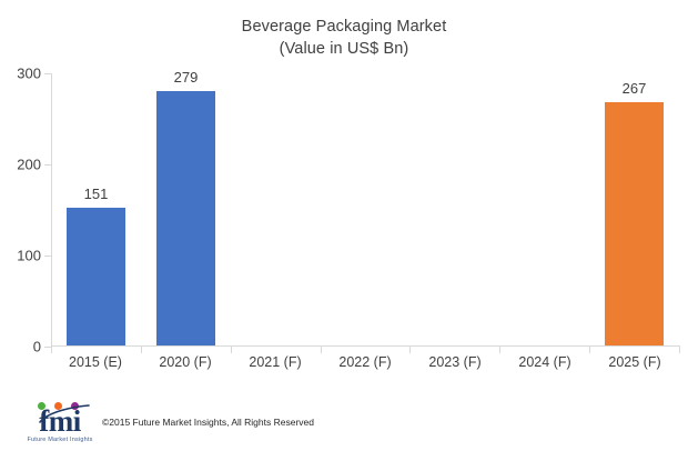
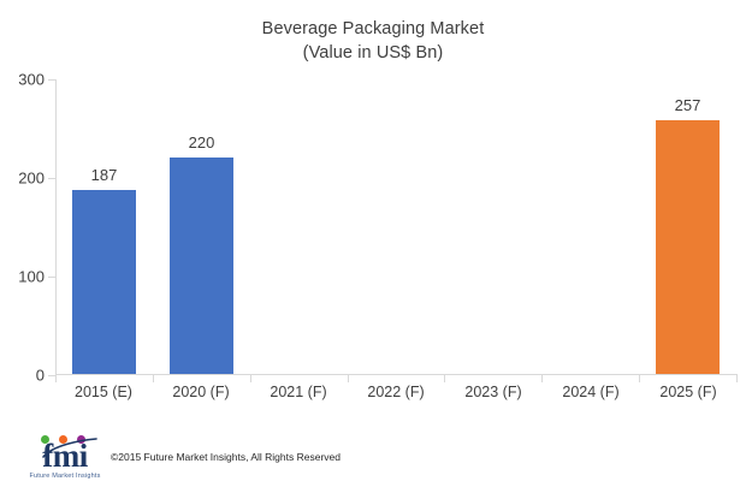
2015 (E): 151 -> 187
2020 (F): 279 -> 220
2025 (F): 267 -> 257
